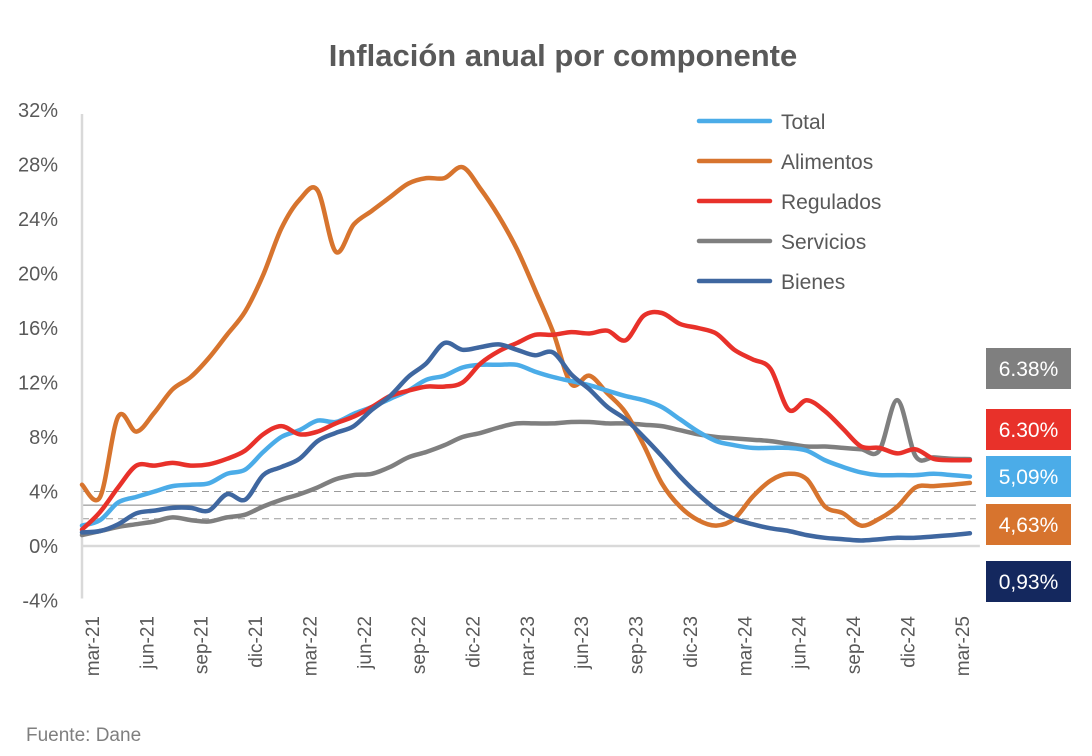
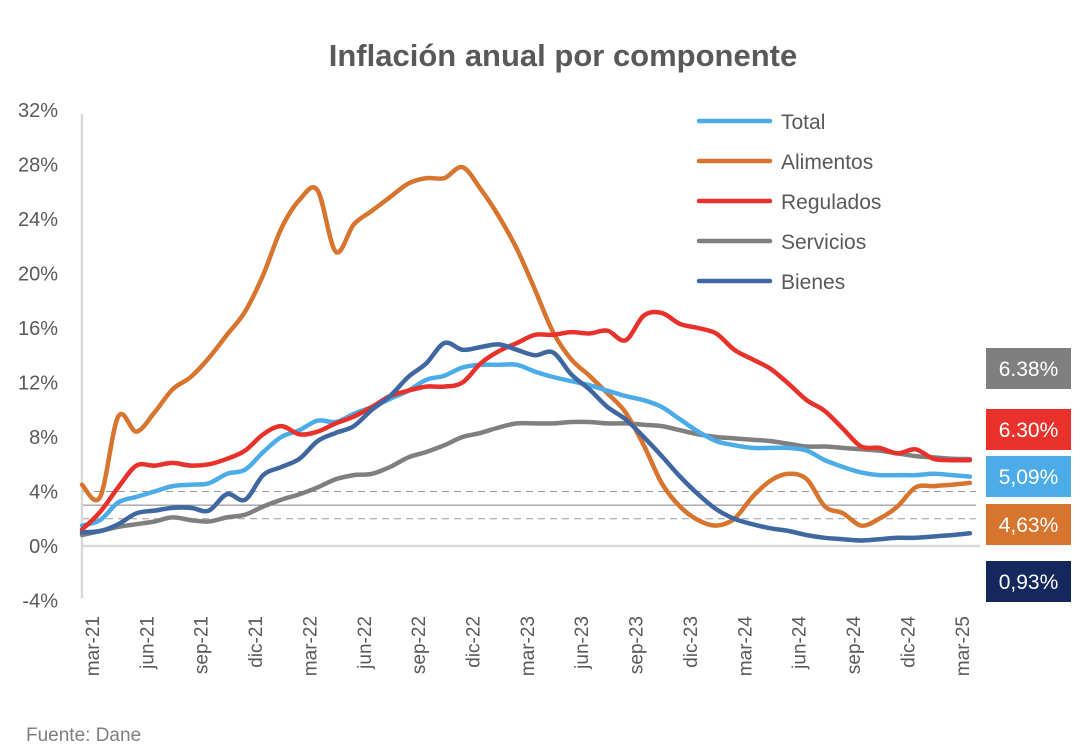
Alimentos/jun-23: 11.9% -> 13.7%
Regulados/jun-24: 10.0% -> 11.9%
Servicios/dic-24: 10.7% -> 6.8%
